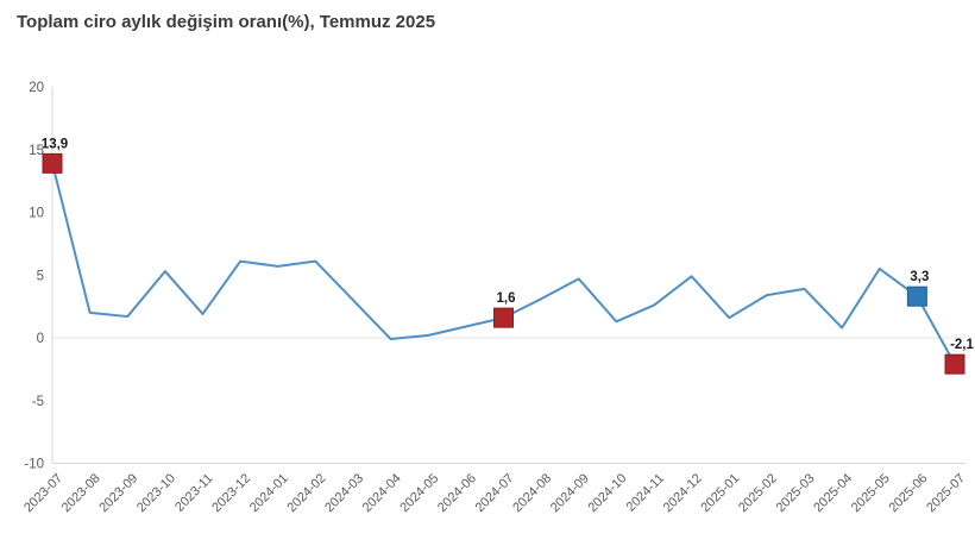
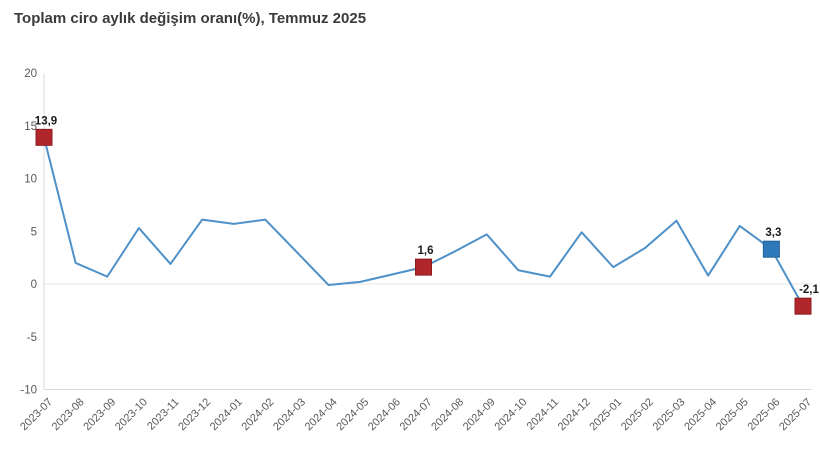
2023-09: 1.7 -> 0.7
2024-11: 2.6 -> 0.7
2025-03: 3.9 -> 6.0
